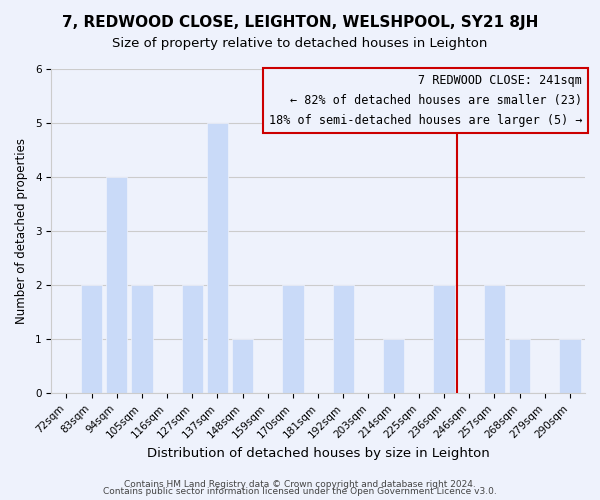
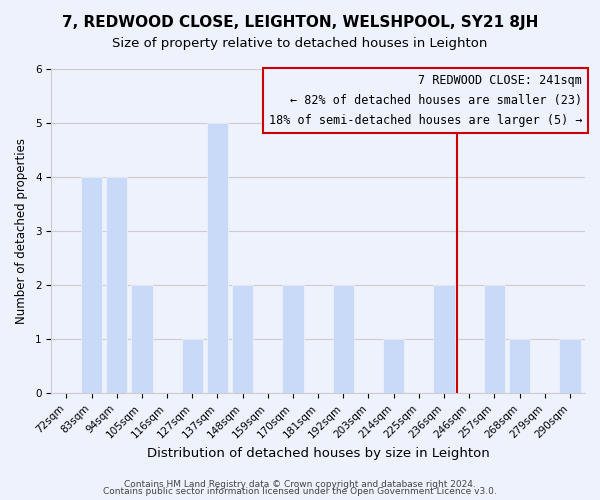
83sqm: 2 -> 4
127sqm: 2 -> 1
148sqm: 1 -> 2
